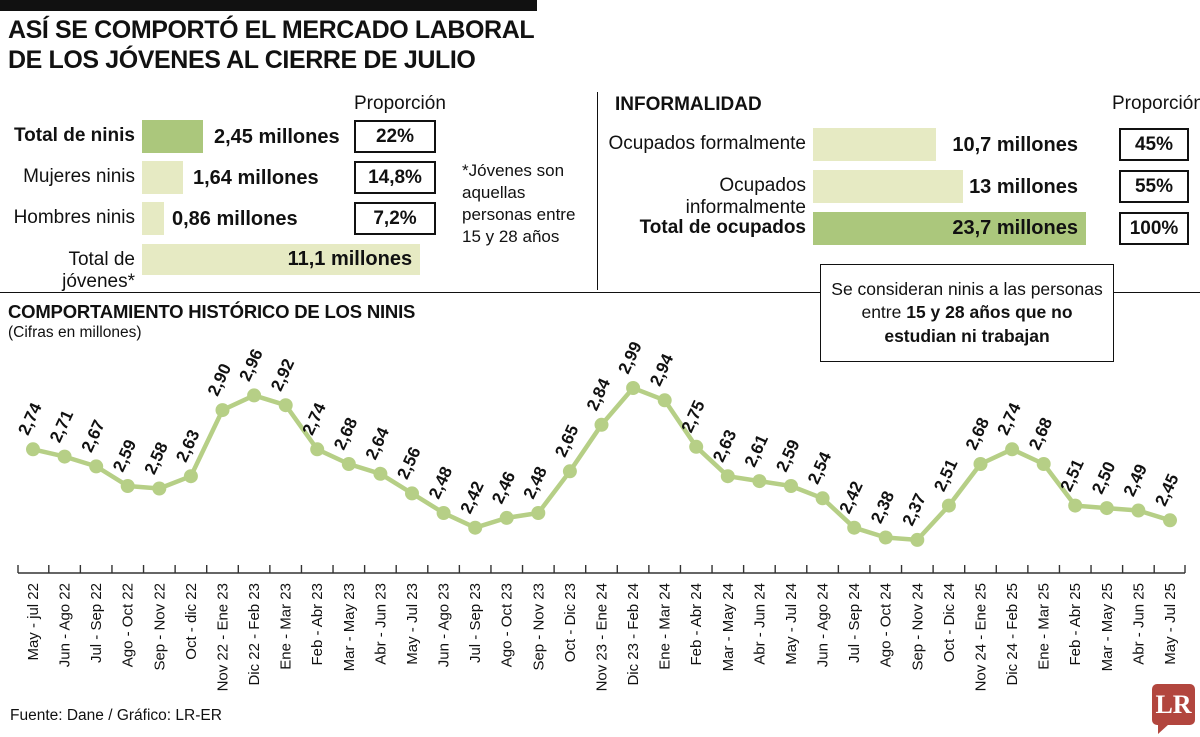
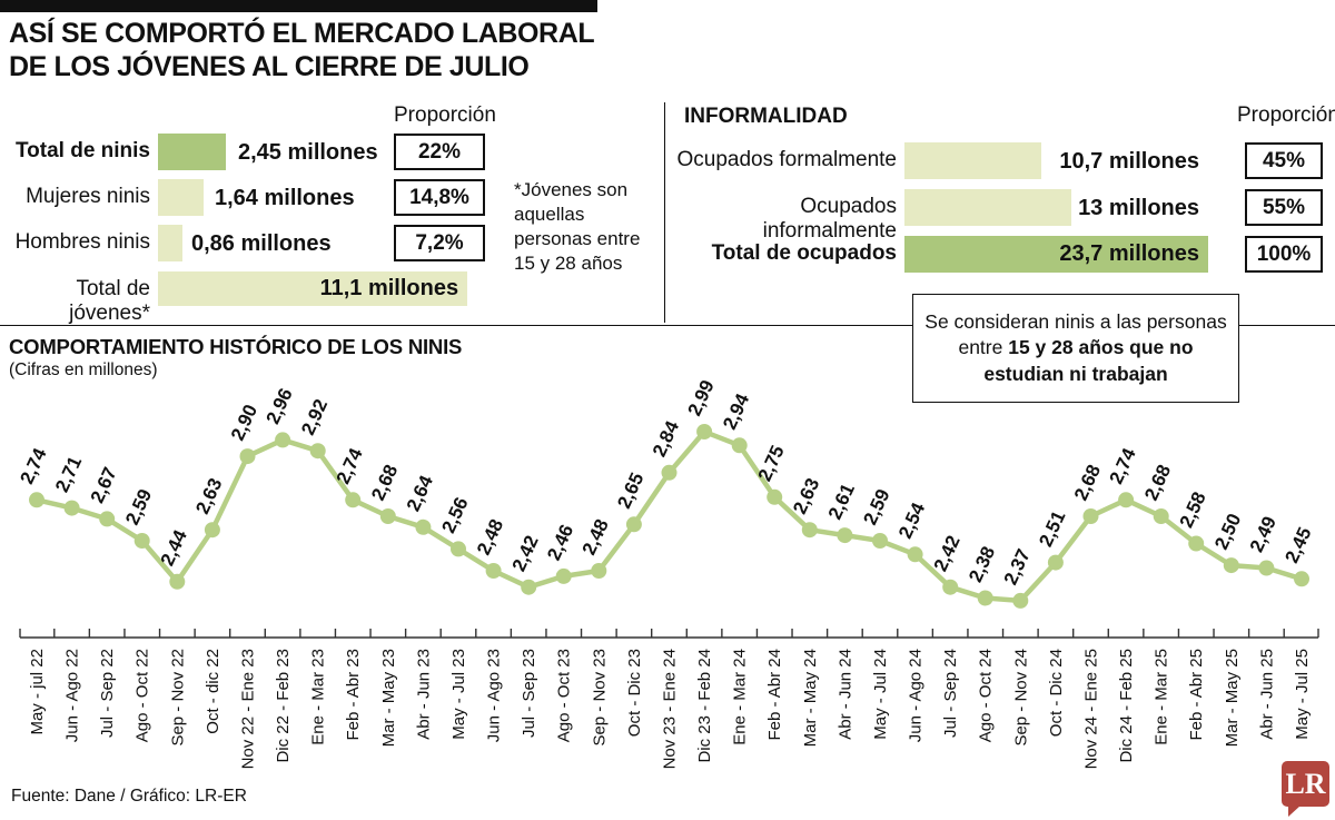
Sep - Nov 22: 2,58 -> 2,44
Feb - Abr 25: 2,51 -> 2,58
